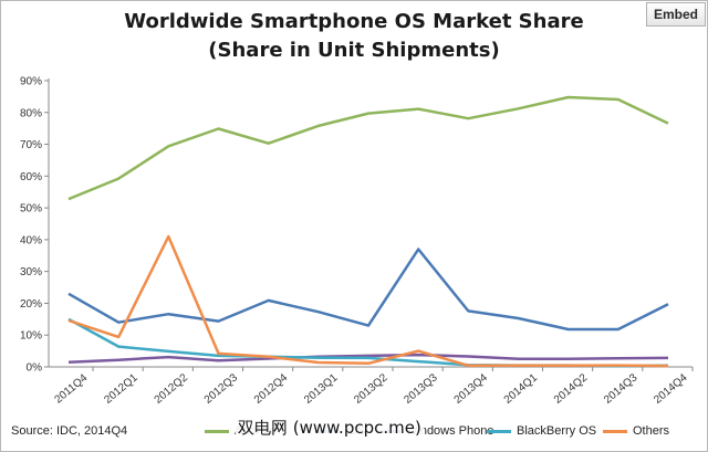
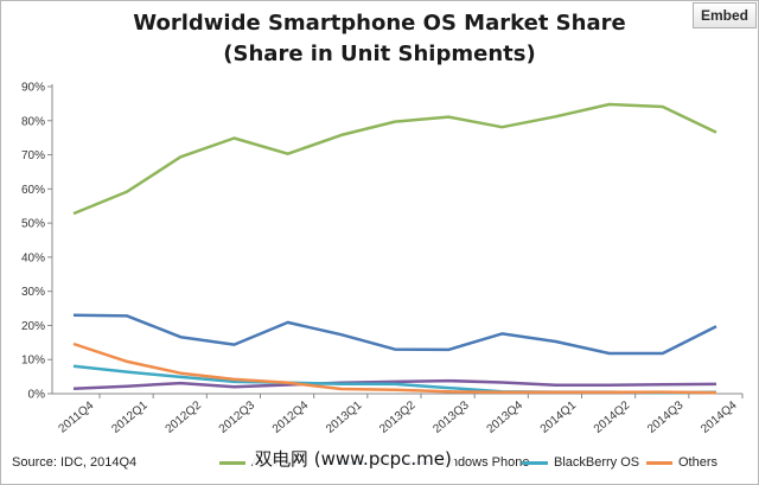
BlackBerry OS/2011Q4: 15% -> 8%
iOS/2012Q1: 14% -> 23%
Others/2012Q2: 41% -> 6%
iOS/2013Q3: 37% -> 13%
Others/2013Q3: 5% -> 1%
